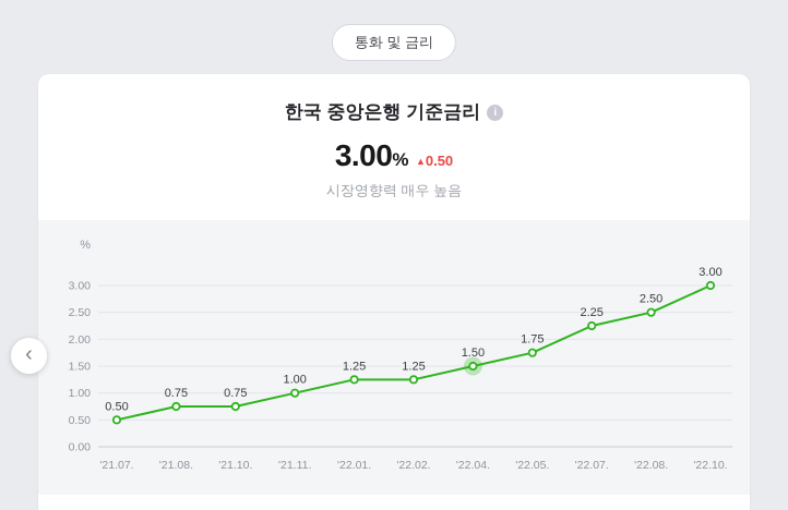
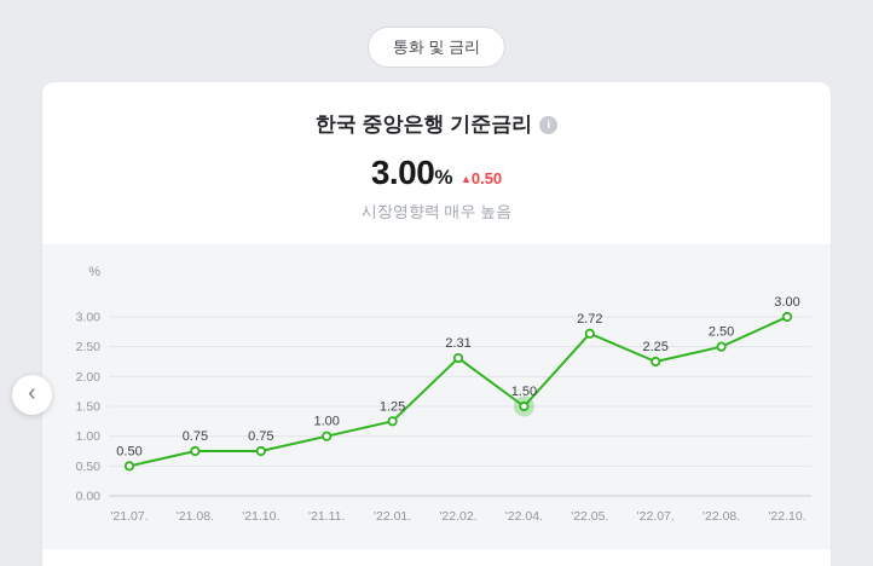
'22.02.: 1.25 -> 2.31
'22.05.: 1.75 -> 2.72
